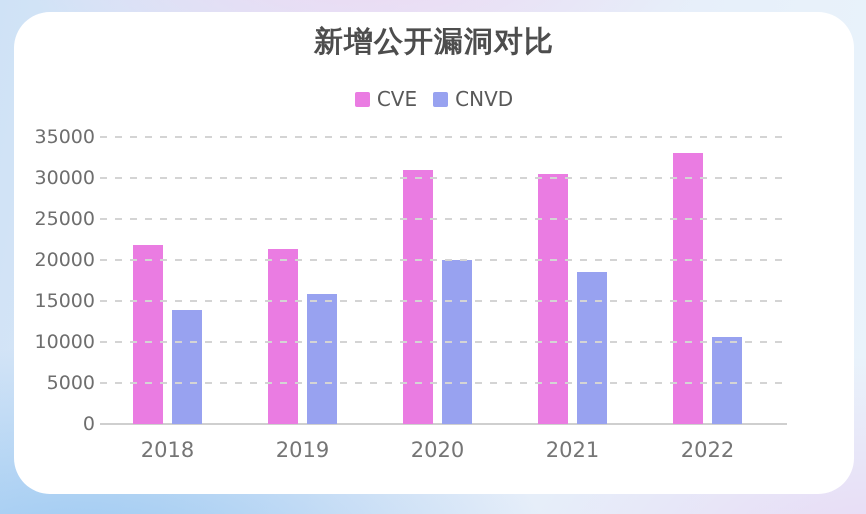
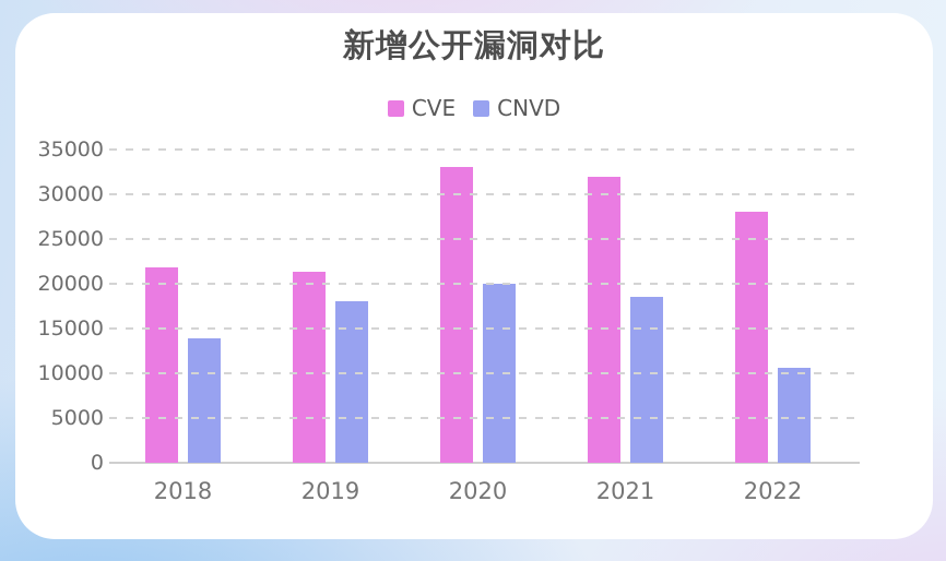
CNVD/2019: 16000 -> 18000
CVE/2020: 31000 -> 33000
CVE/2021: 30000 -> 32000
CVE/2022: 33000 -> 28000
